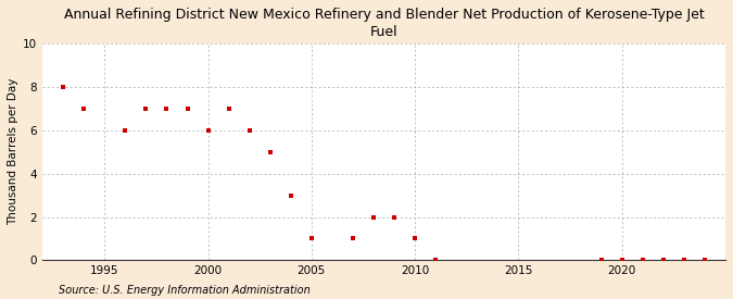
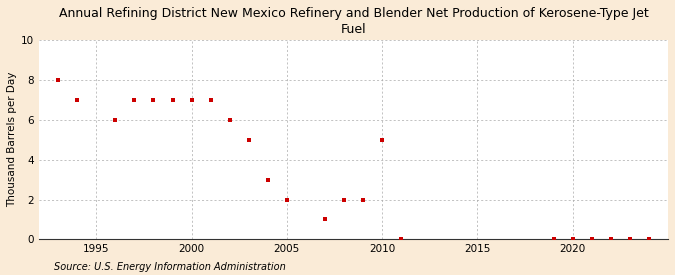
2000: 6 -> 7
2005: 1 -> 2
2010: 1 -> 5
